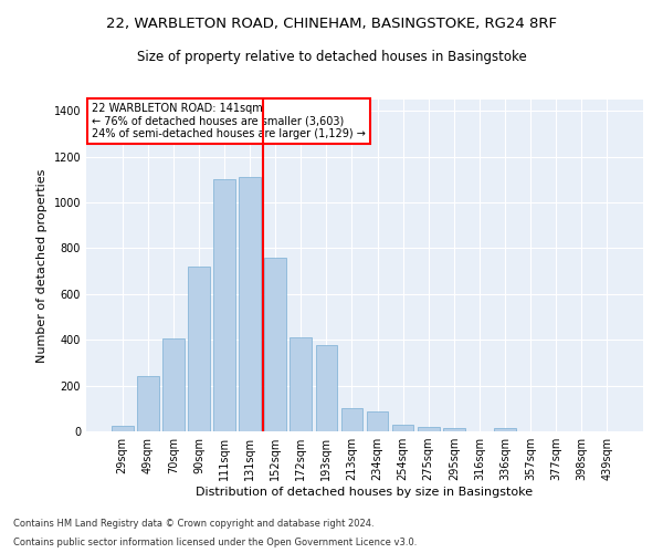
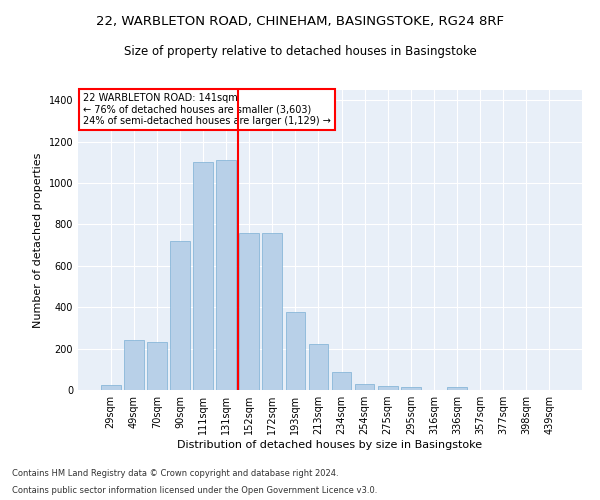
70sqm: 405 -> 230
172sqm: 410 -> 760
213sqm: 100 -> 220
